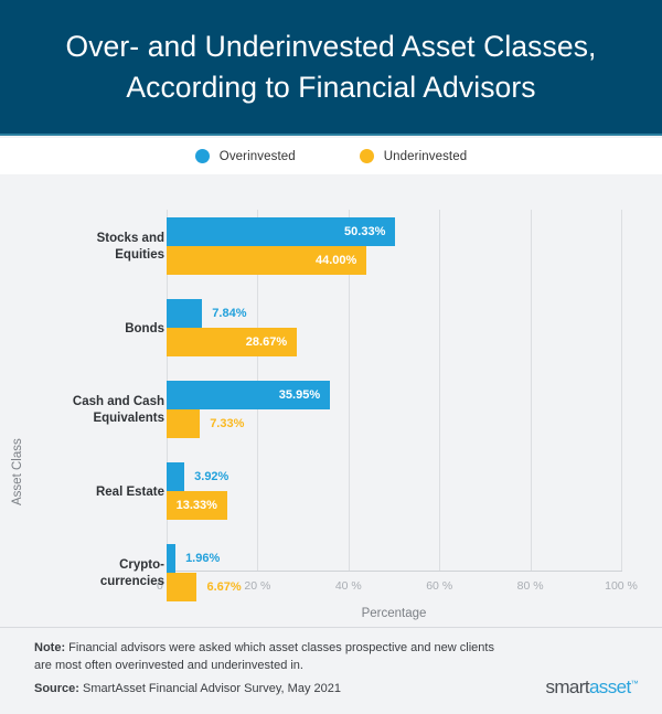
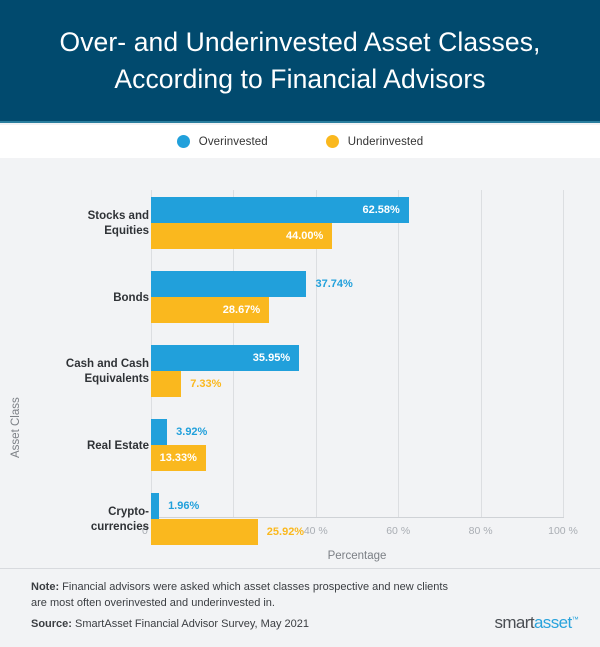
Overinvested/Stocks and Equities: 50.33% -> 62.58%
Overinvested/Bonds: 7.84% -> 37.74%
Underinvested/Crypto- currencies: 6.67% -> 25.92%
